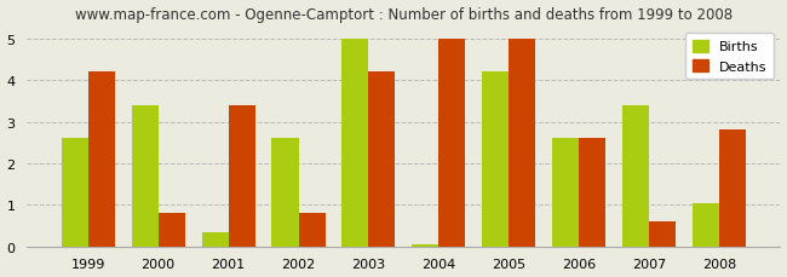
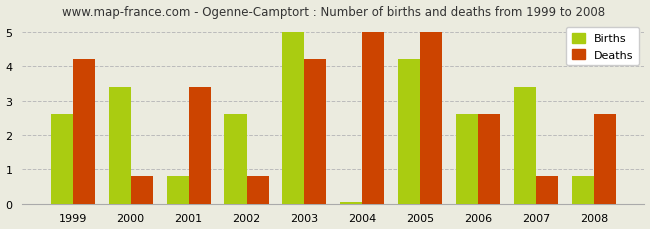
Births/2001: 0.35 -> 0.80
Deaths/2007: 0.6 -> 0.8
Births/2008: 1.05 -> 0.80
Deaths/2008: 2.8 -> 2.6
